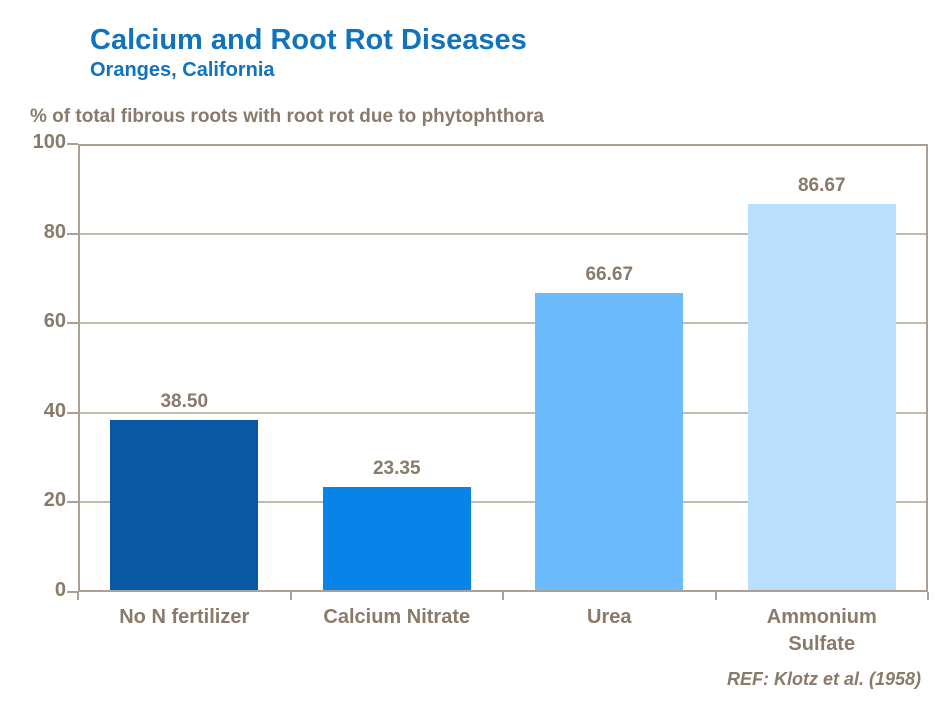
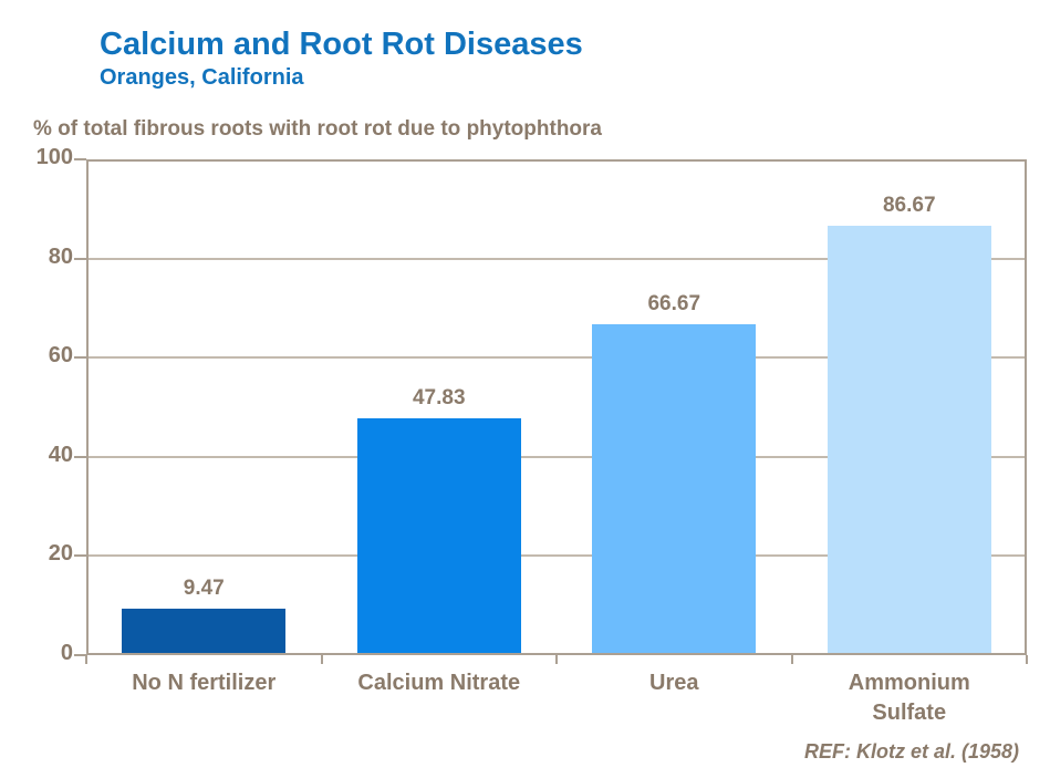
No N fertilizer: 38.50 -> 9.47
Calcium Nitrate: 23.35 -> 47.83
